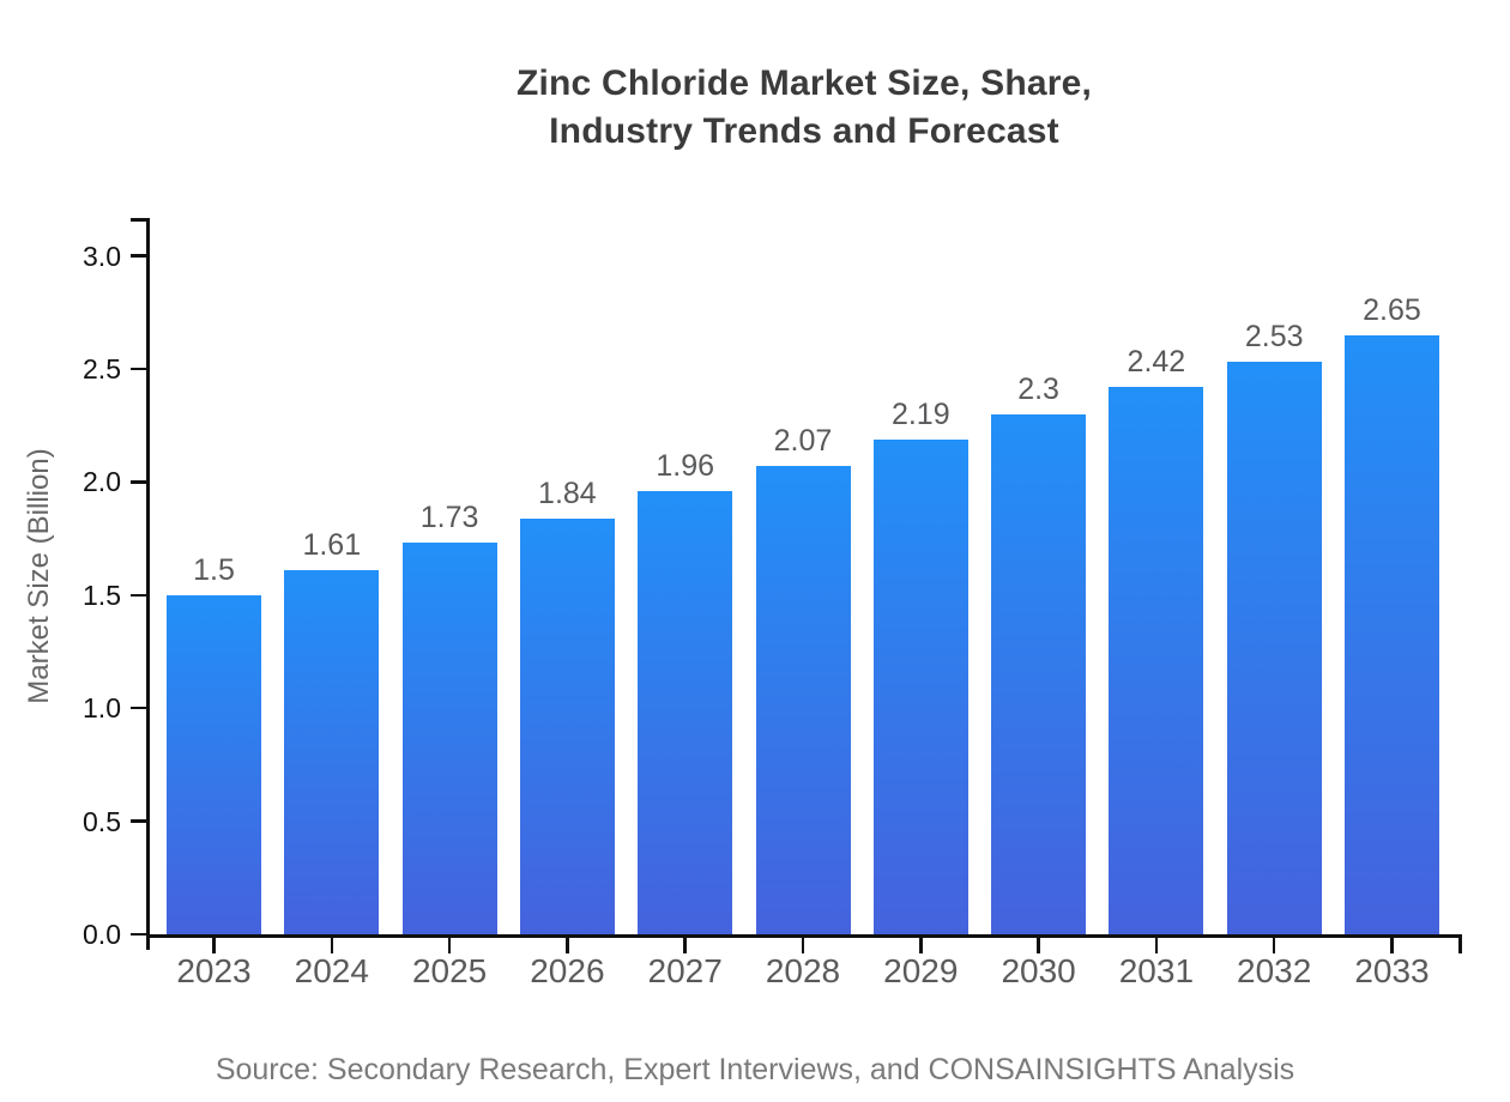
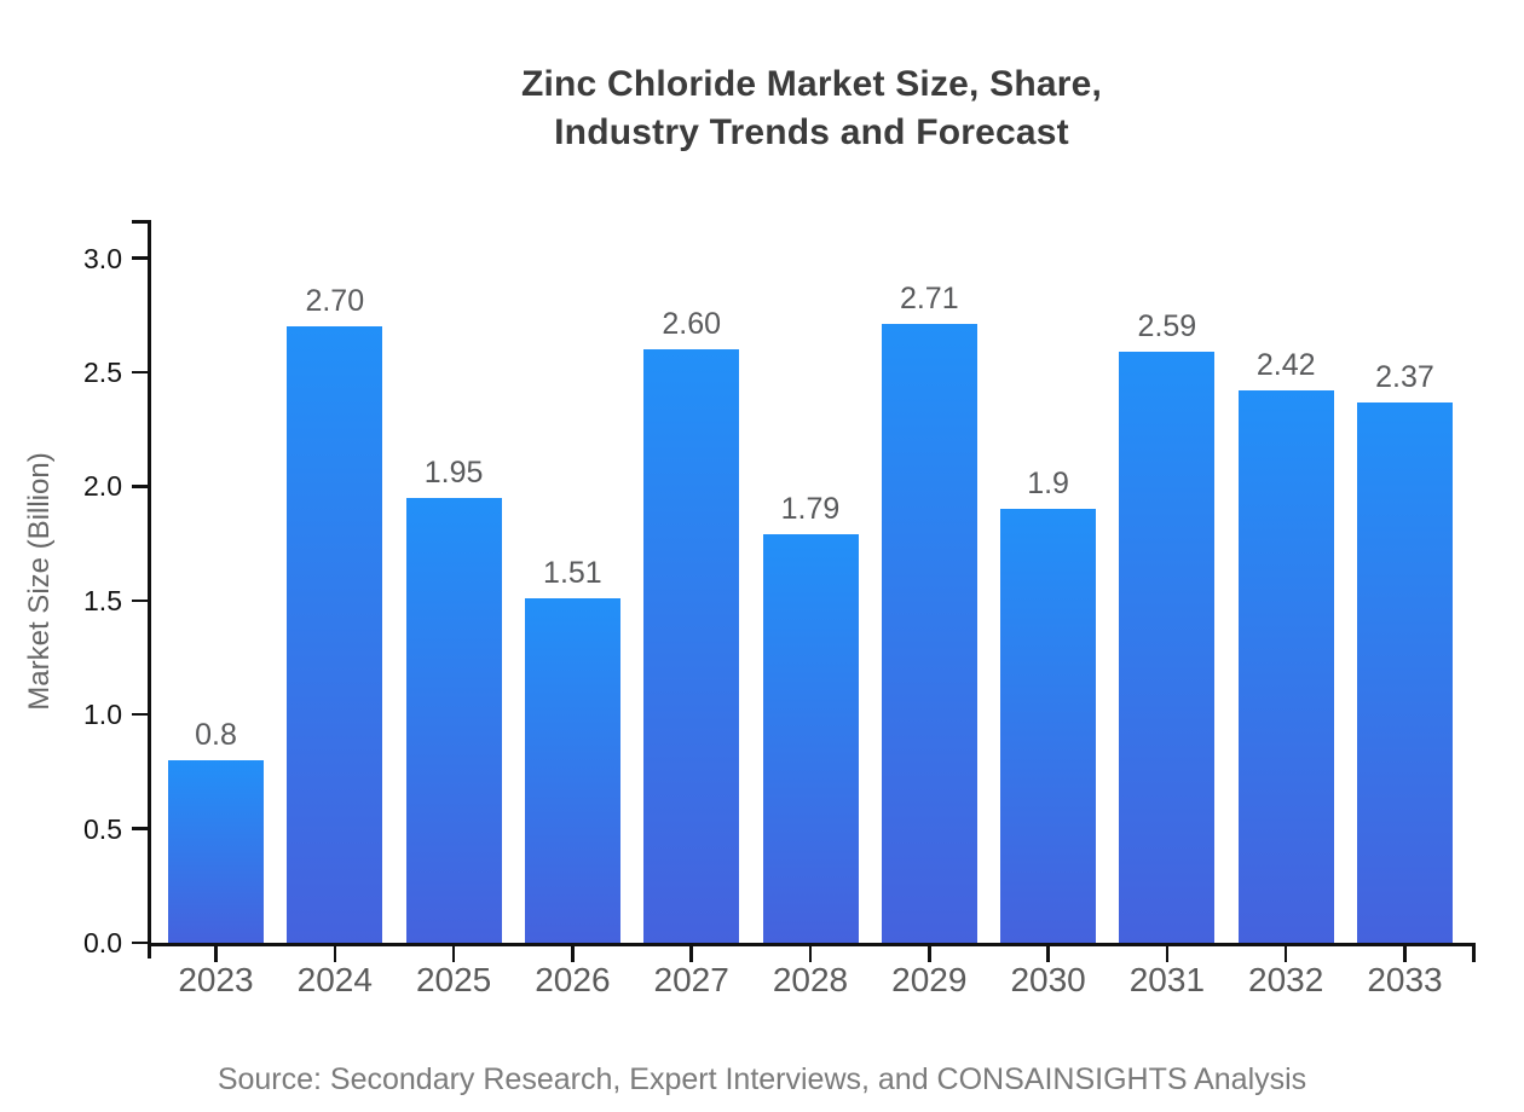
2023: 1.5 -> 0.8
2024: 1.61 -> 2.70
2025: 1.73 -> 1.95
2026: 1.84 -> 1.51
2027: 1.96 -> 2.60
2028: 2.07 -> 1.79
2029: 2.19 -> 2.71
2030: 2.3 -> 1.9
2031: 2.42 -> 2.59
2032: 2.53 -> 2.42
2033: 2.65 -> 2.37
